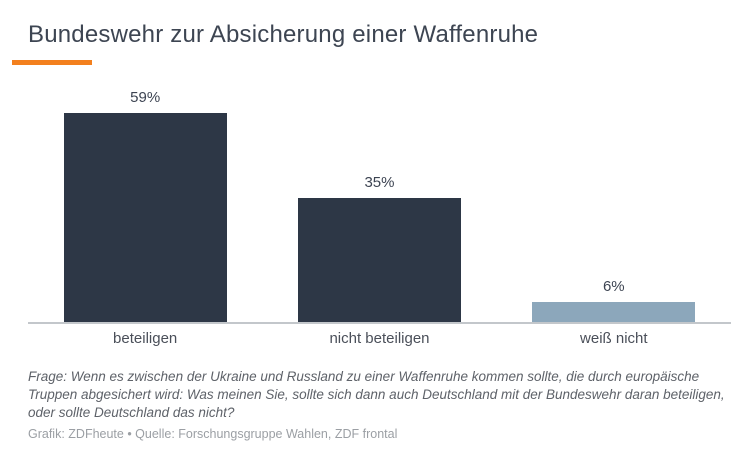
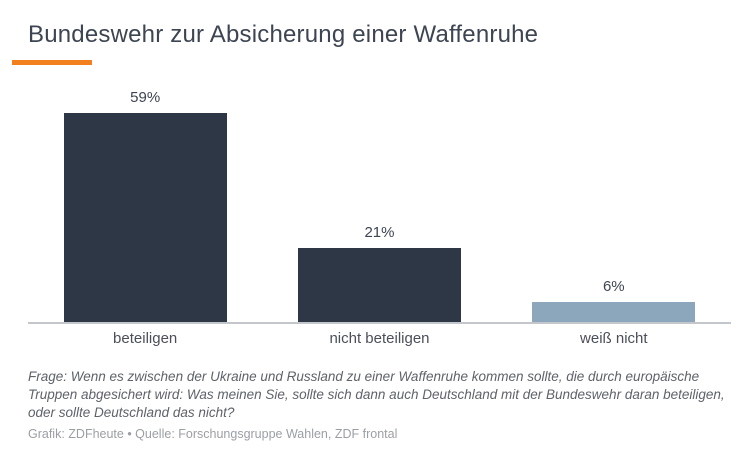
nicht beteiligen: 35% -> 21%
